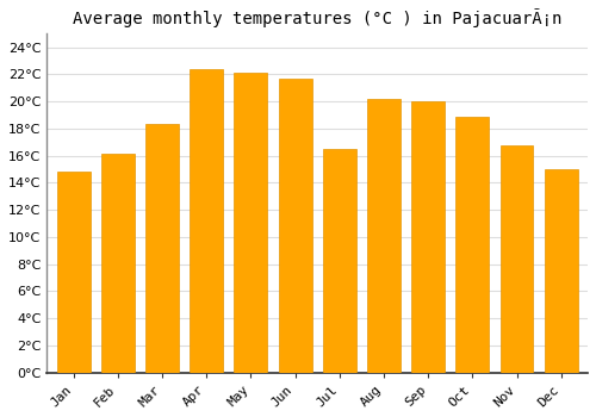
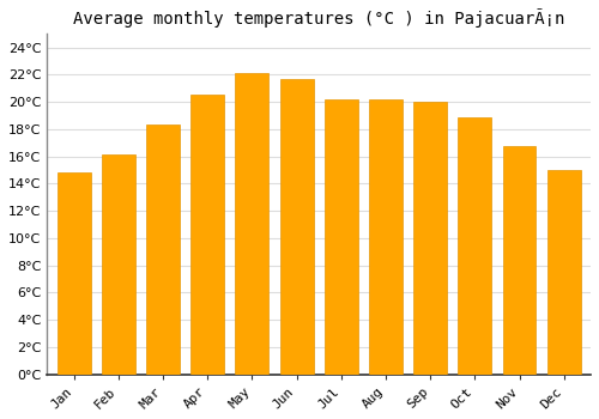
Apr: 22.4°C -> 20.5°C
Jul: 16.5°C -> 20.2°C
